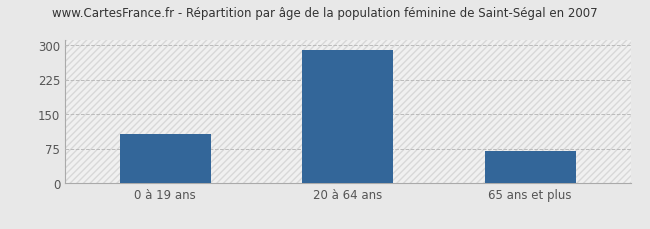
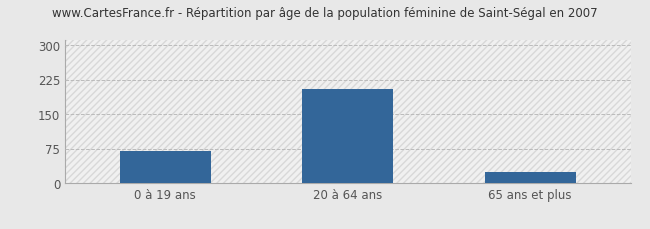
0 à 19 ans: 107 -> 70
20 à 64 ans: 290 -> 205
65 ans et plus: 70 -> 25
